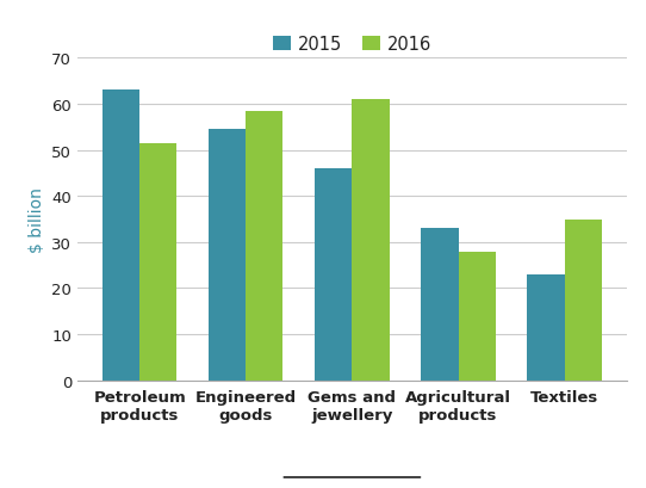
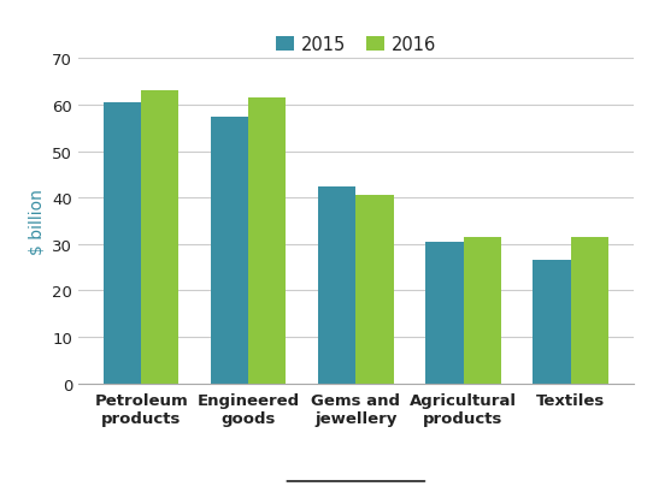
2015/Petroleum products: 63.0 -> 60.5
2016/Petroleum products: 51.5 -> 63.0
2015/Engineered goods: 54.5 -> 57.5
2016/Engineered goods: 58.5 -> 61.5
2015/Gems and jewellery: 46.0 -> 42.5
2016/Gems and jewellery: 61.0 -> 40.5
2015/Agricultural products: 33.0 -> 30.5
2016/Agricultural products: 28.0 -> 31.5
2015/Textiles: 23.0 -> 26.5
2016/Textiles: 35.0 -> 31.5
